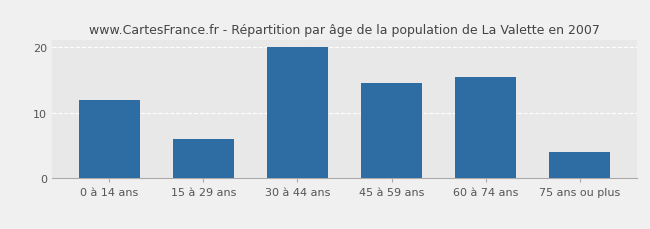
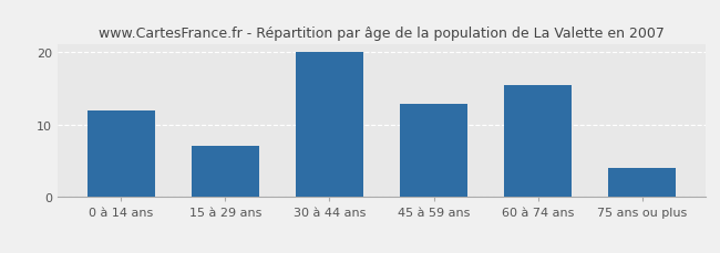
15 à 29 ans: 6.0 -> 7.0
45 à 59 ans: 14.5 -> 12.8
